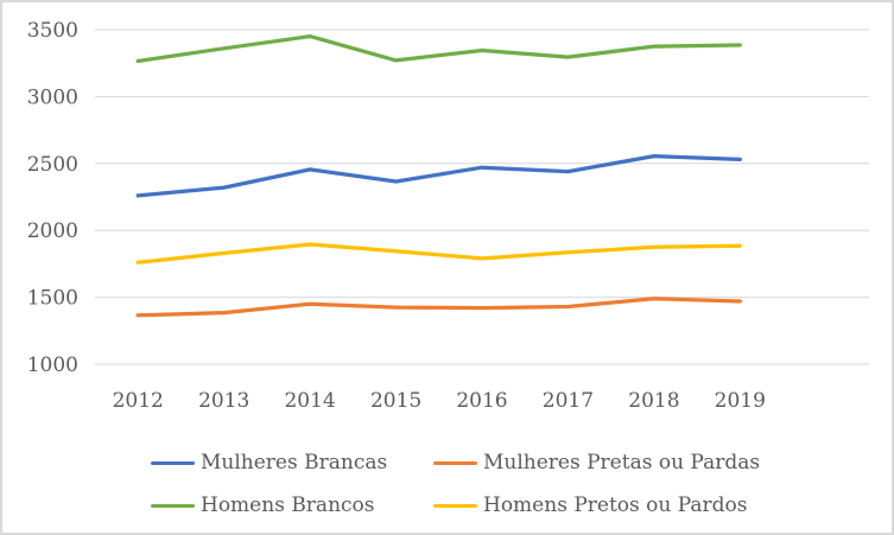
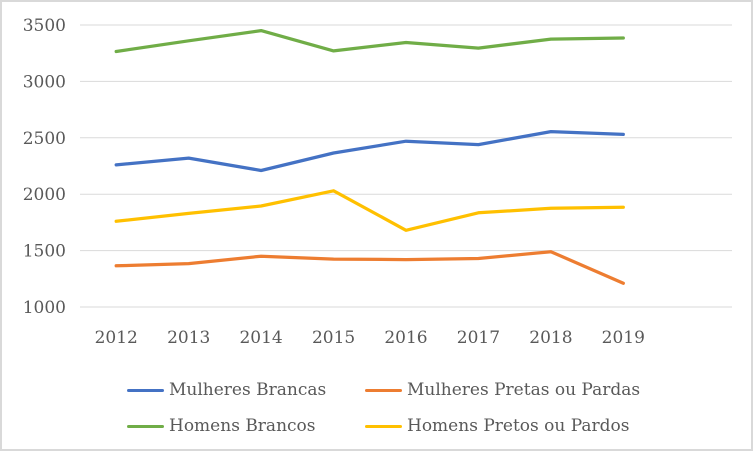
Mulheres Brancas/2014: 2460 -> 2210
Homens Pretos ou Pardos/2015: 1840 -> 2030
Homens Pretos ou Pardos/2016: 1790 -> 1680
Mulheres Pretas ou Pardas/2019: 1470 -> 1210
